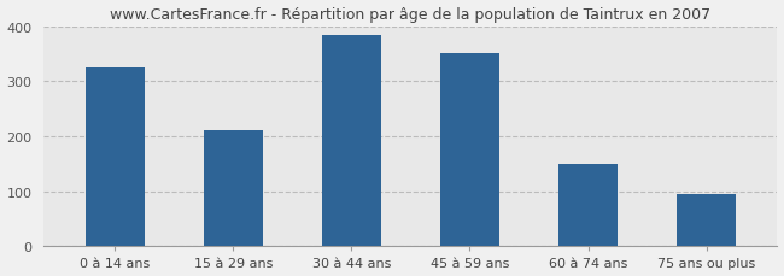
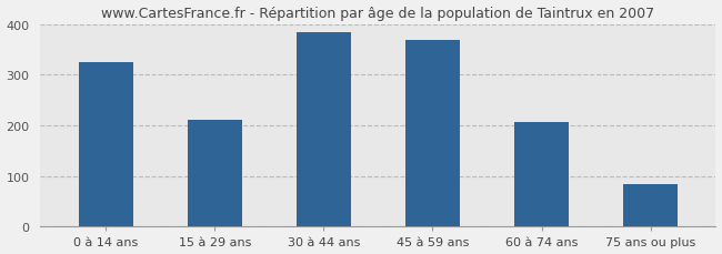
45 à 59 ans: 350 -> 368
60 à 74 ans: 150 -> 207
75 ans ou plus: 95 -> 83
